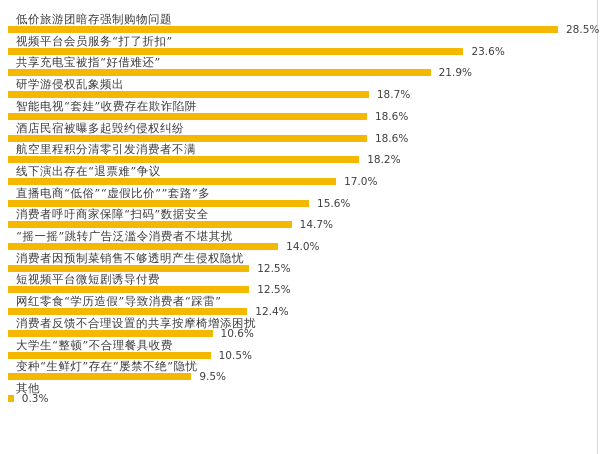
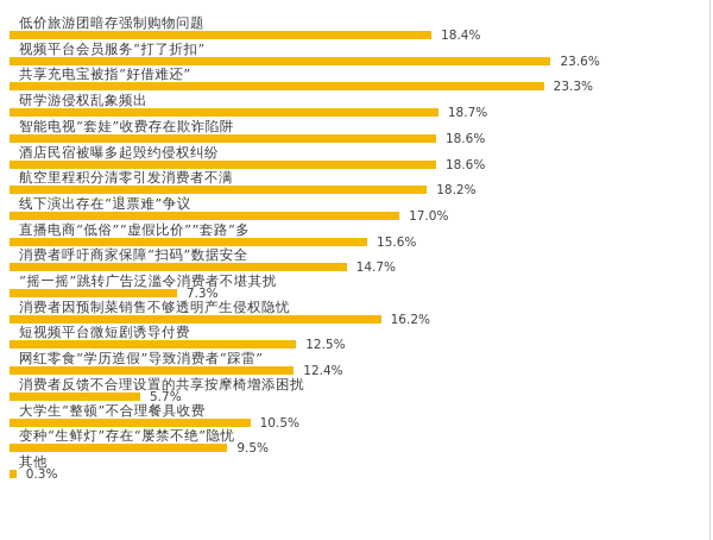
低价旅游团暗存强制购物问题: 28.5% -> 18.4%
共享充电宝被指“好借难还”: 21.9% -> 23.3%
“摇一摇”跳转广告泛滥令消费者不堪其扰: 14.0% -> 7.3%
消费者因预制菜销售不够透明产生侵权隐忧: 12.5% -> 16.2%
消费者反馈不合理设置的共享按摩椅增添困扰: 10.6% -> 5.7%
